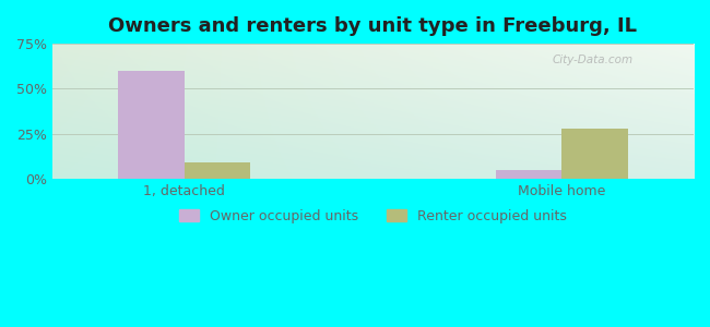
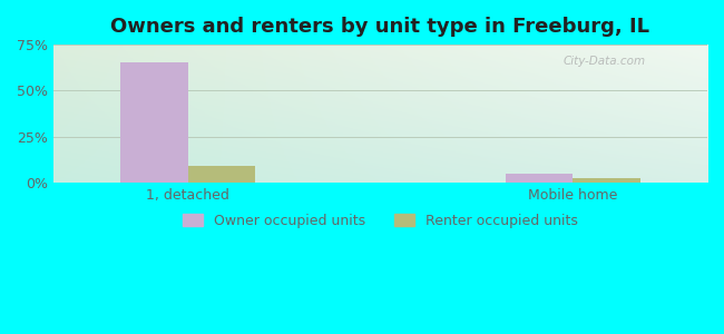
Owner occupied units/1, detached: 60% -> 65%
Renter occupied units/Mobile home: 28% -> 3%
